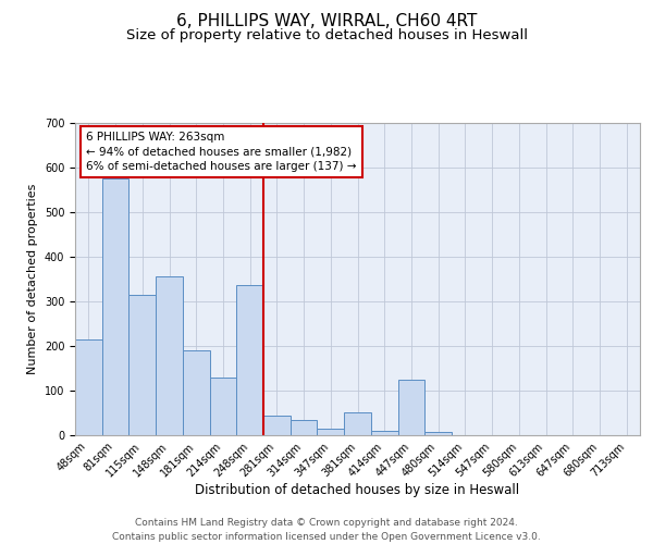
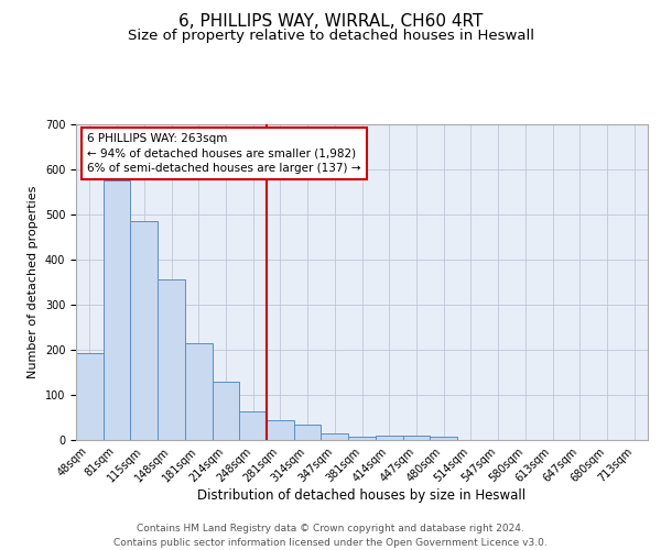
48sqm: 215 -> 193
115sqm: 315 -> 485
181sqm: 190 -> 215
248sqm: 335 -> 63
381sqm: 50 -> 8
447sqm: 125 -> 10
